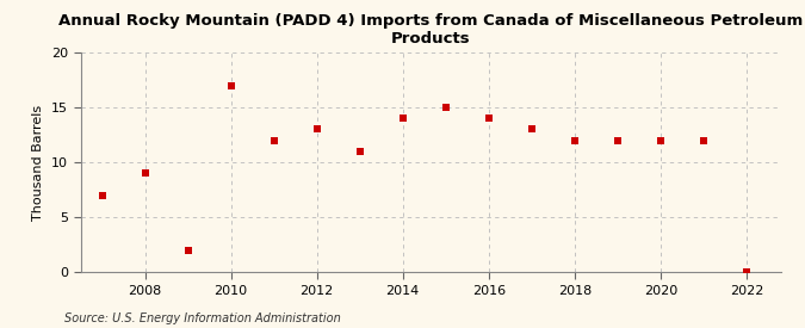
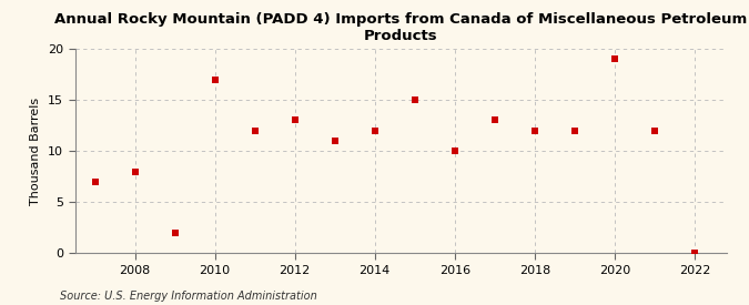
2008: 9 -> 8
2014: 14 -> 12
2016: 14 -> 10
2020: 12 -> 19
